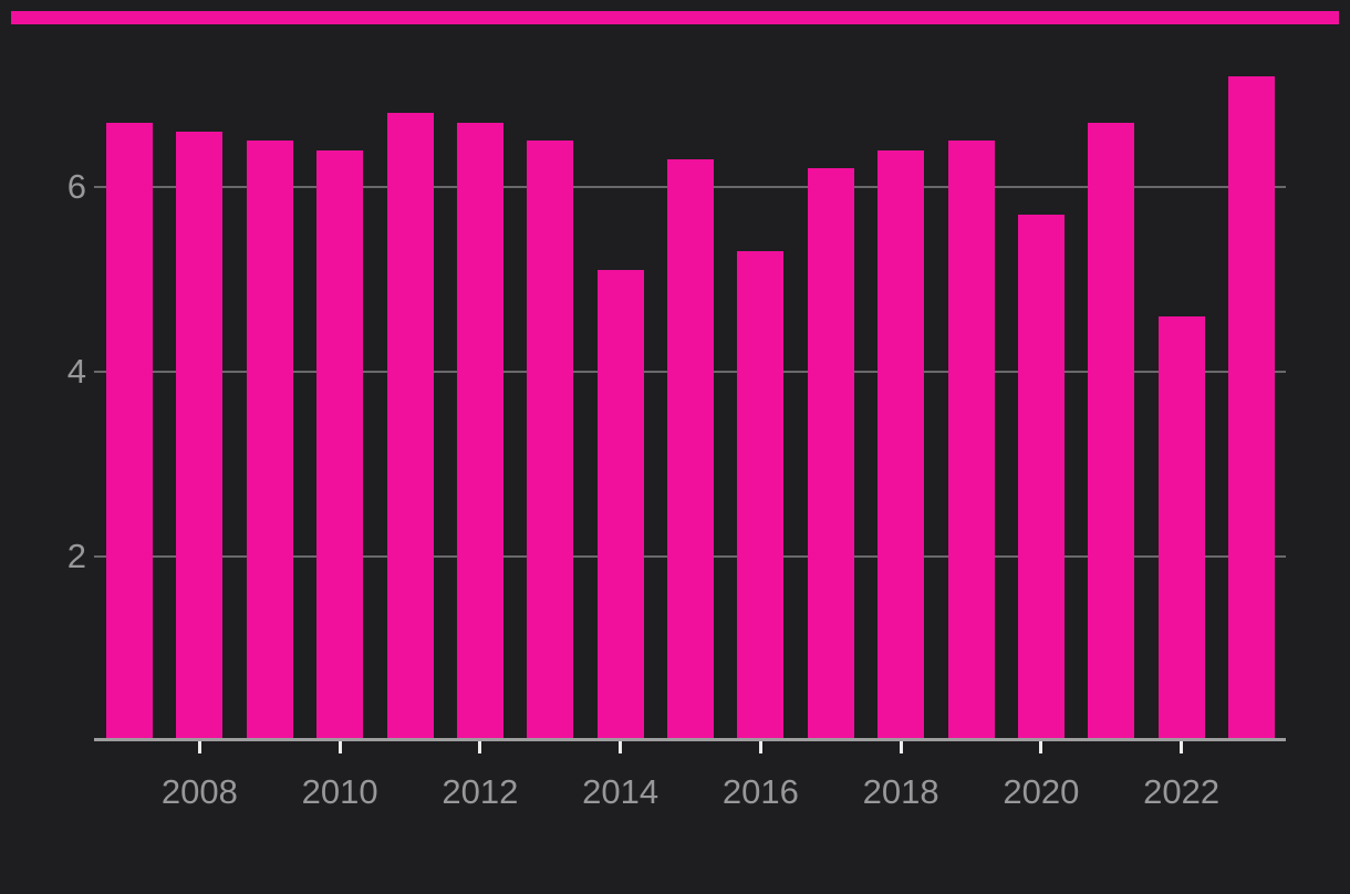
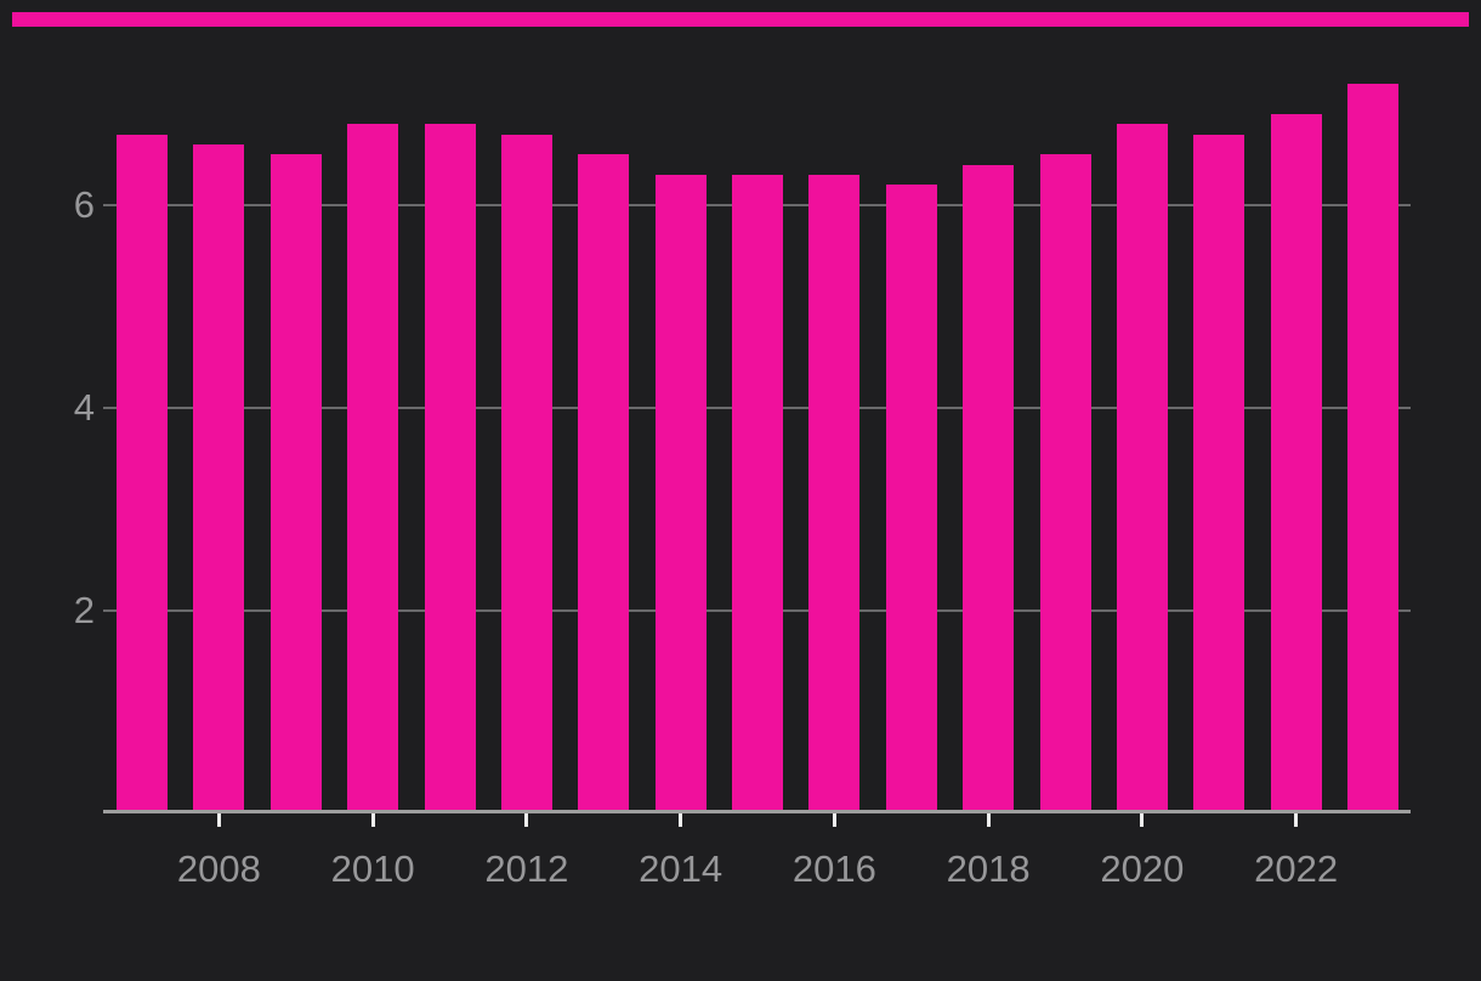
2010: 6.4 -> 6.8
2014: 5.1 -> 6.3
2016: 5.3 -> 6.3
2020: 5.7 -> 6.8
2022: 4.6 -> 6.9
